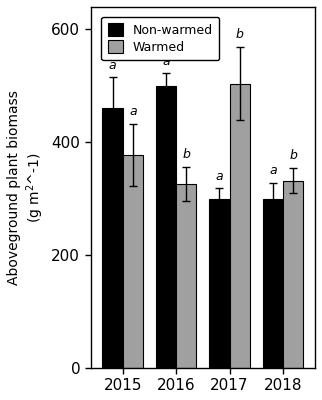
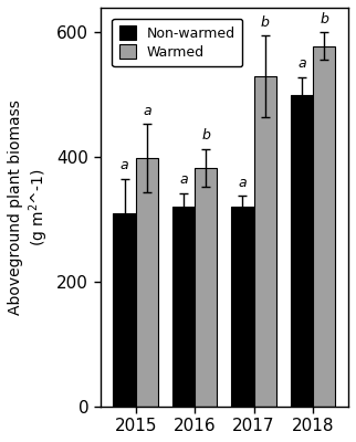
Non-warmed/2015: 460 -> 310
Warmed/2015: 378 -> 398
Non-warmed/2016: 500 -> 320
Warmed/2016: 326 -> 383
Non-warmed/2017: 300 -> 320
Warmed/2017: 504 -> 530
Non-warmed/2018: 300 -> 500
Warmed/2018: 332 -> 578
